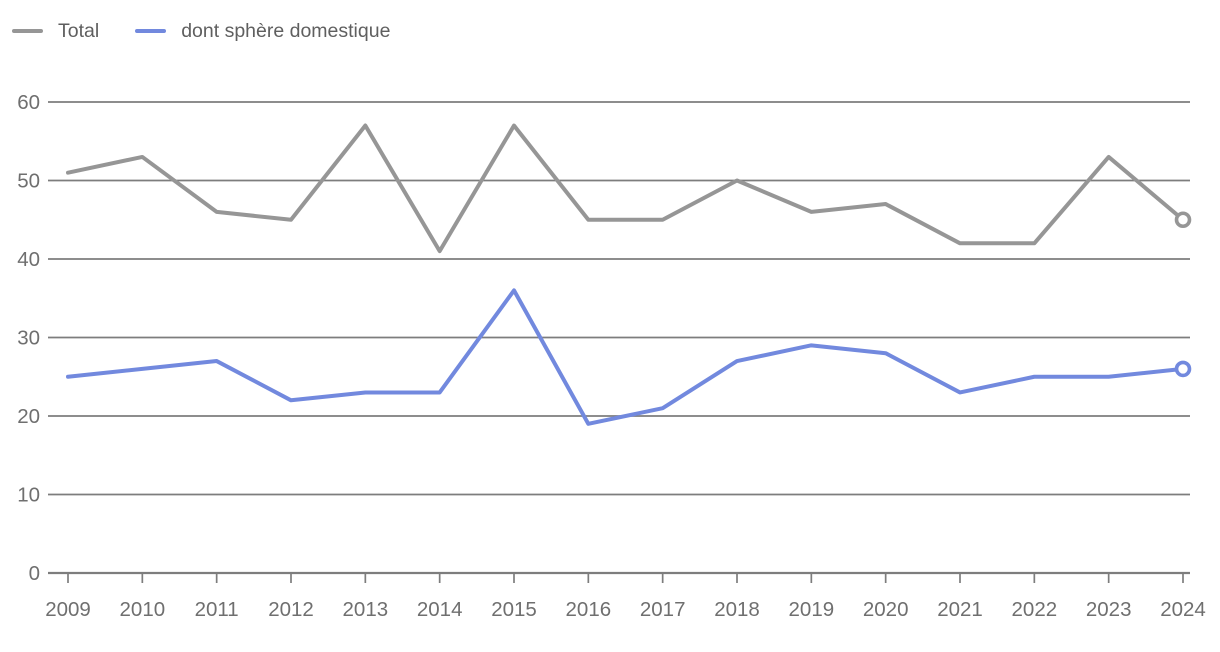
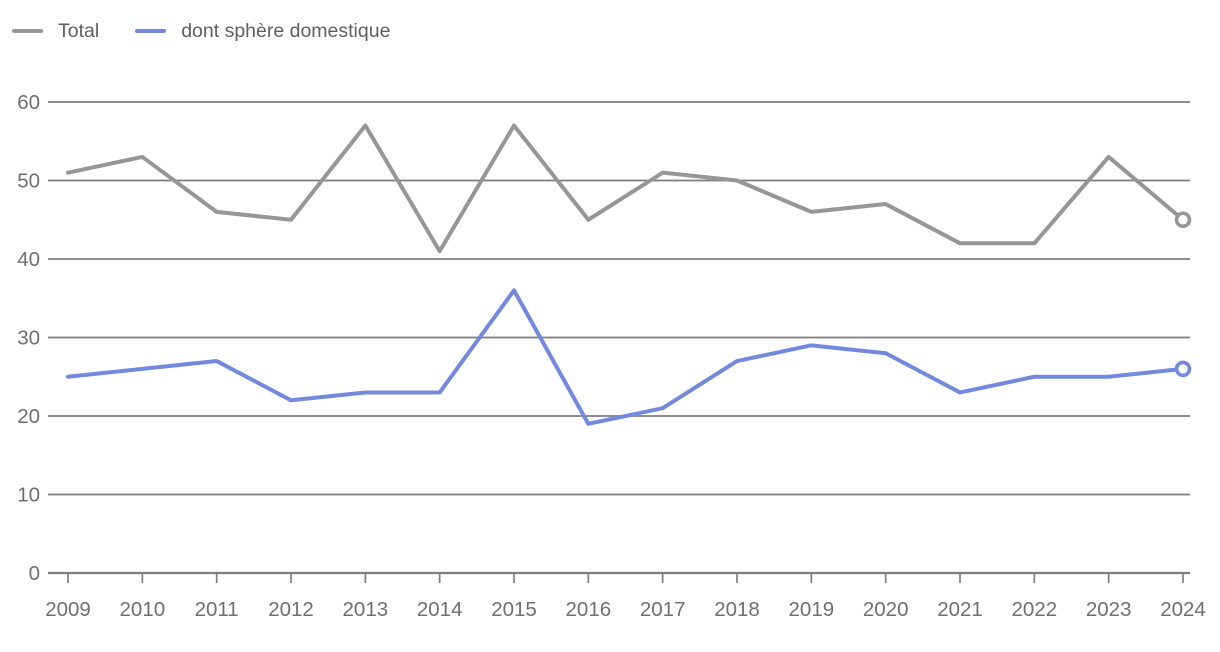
Total/2017: 45 -> 51
